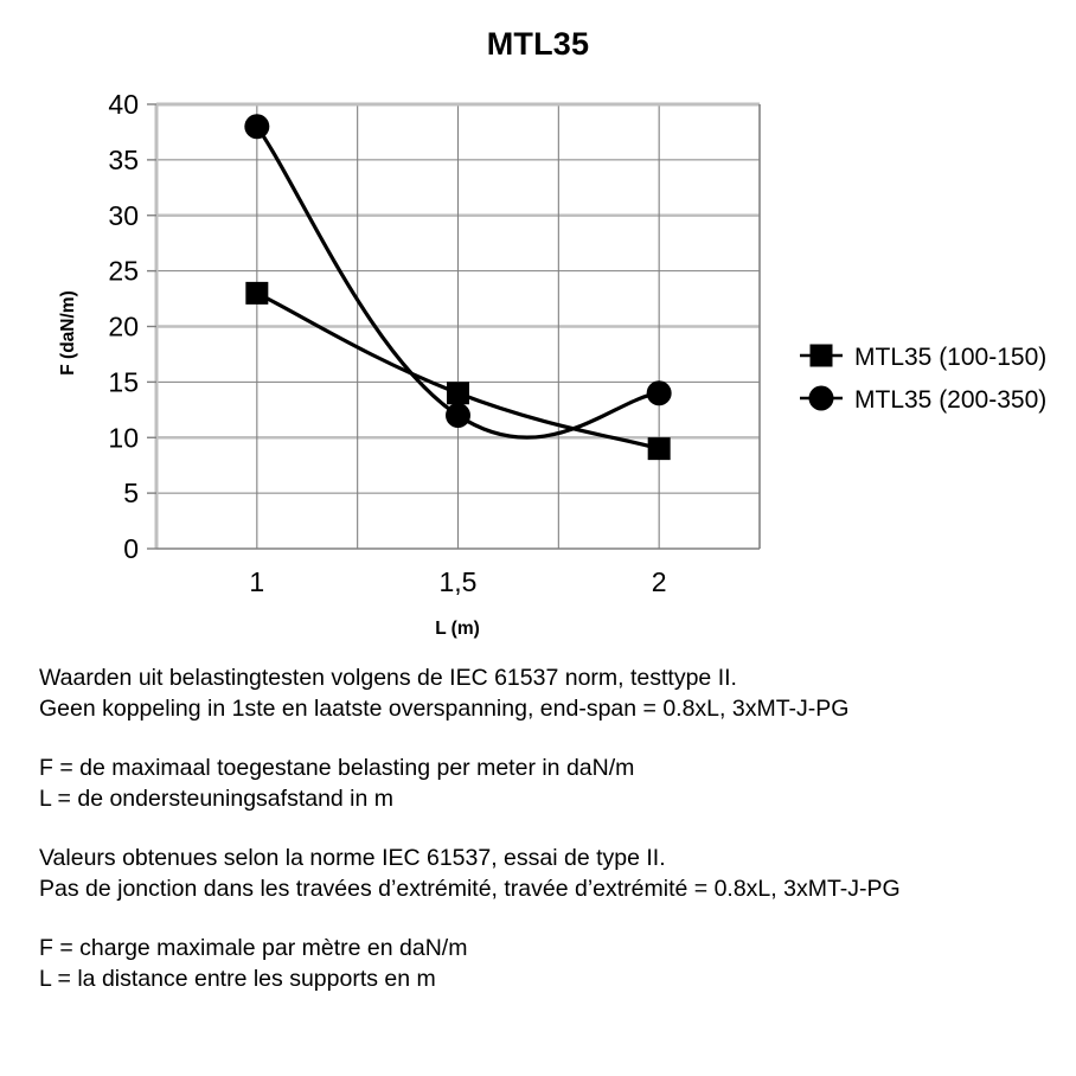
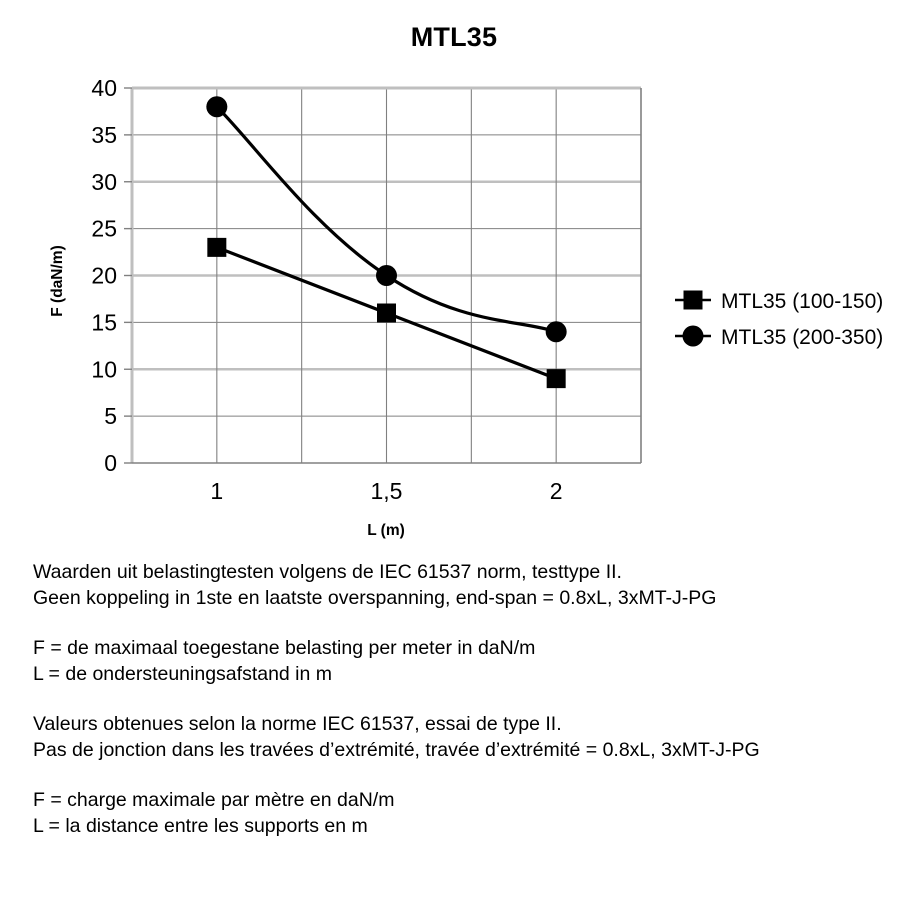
MTL35 (100-150)/1,5: 14 -> 16
MTL35 (200-350)/1,5: 12 -> 20
